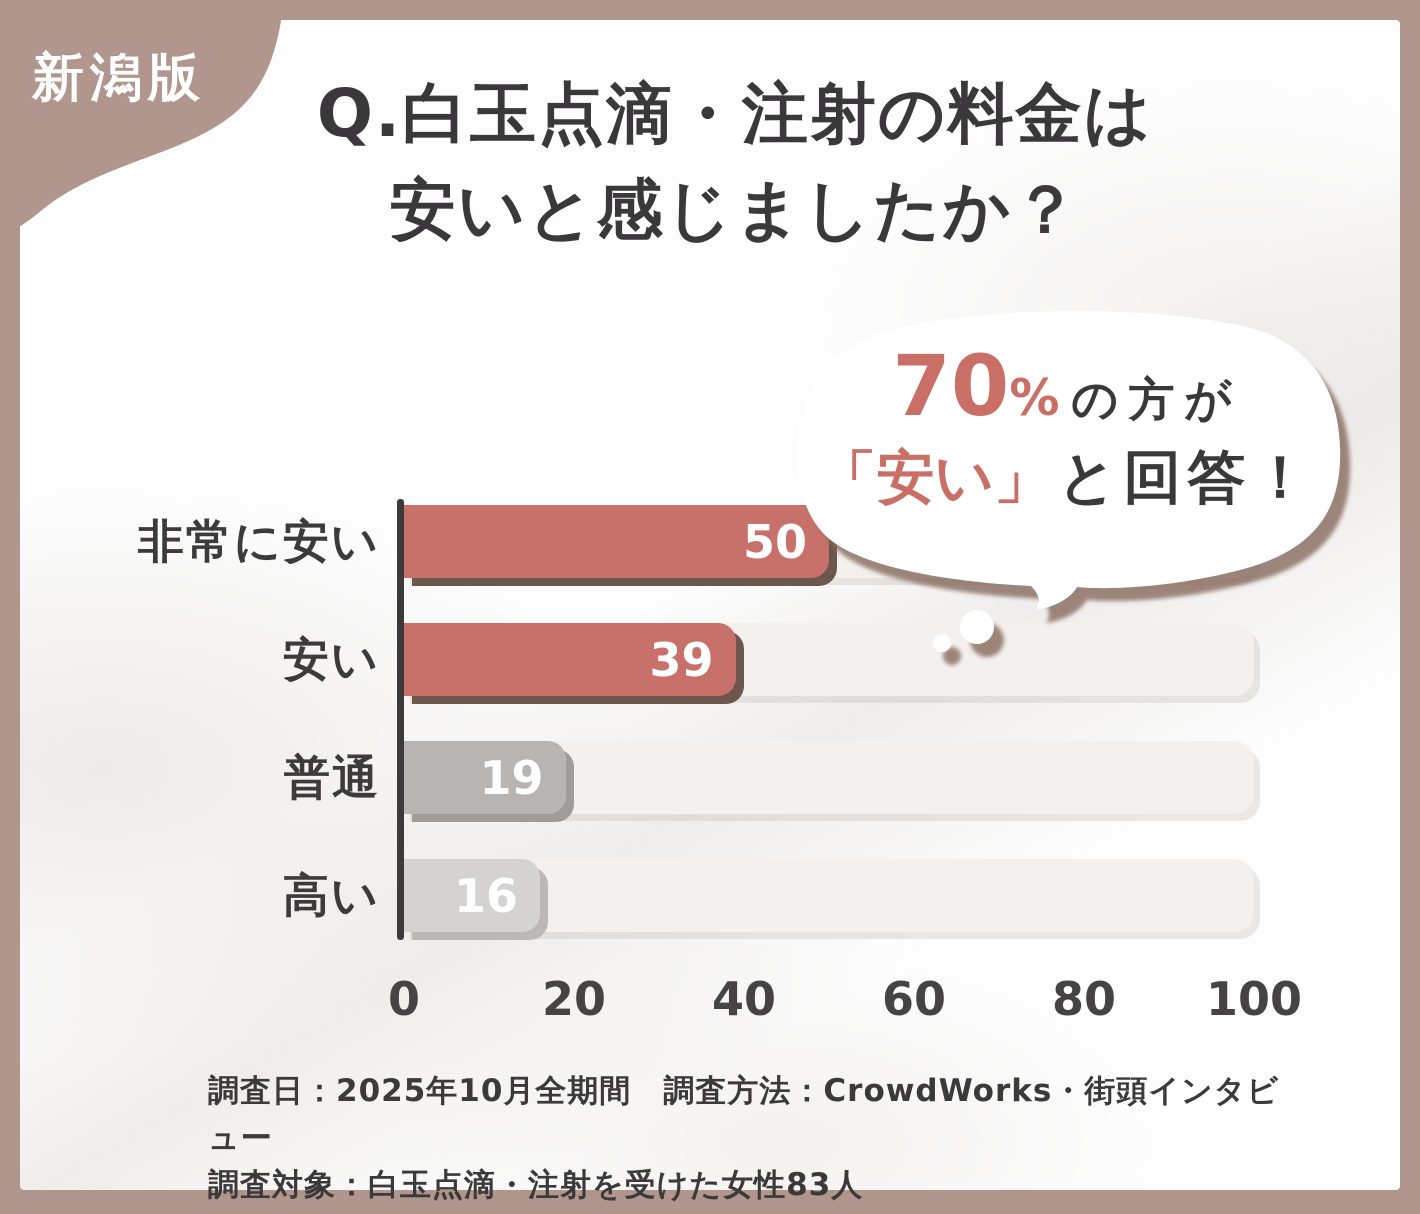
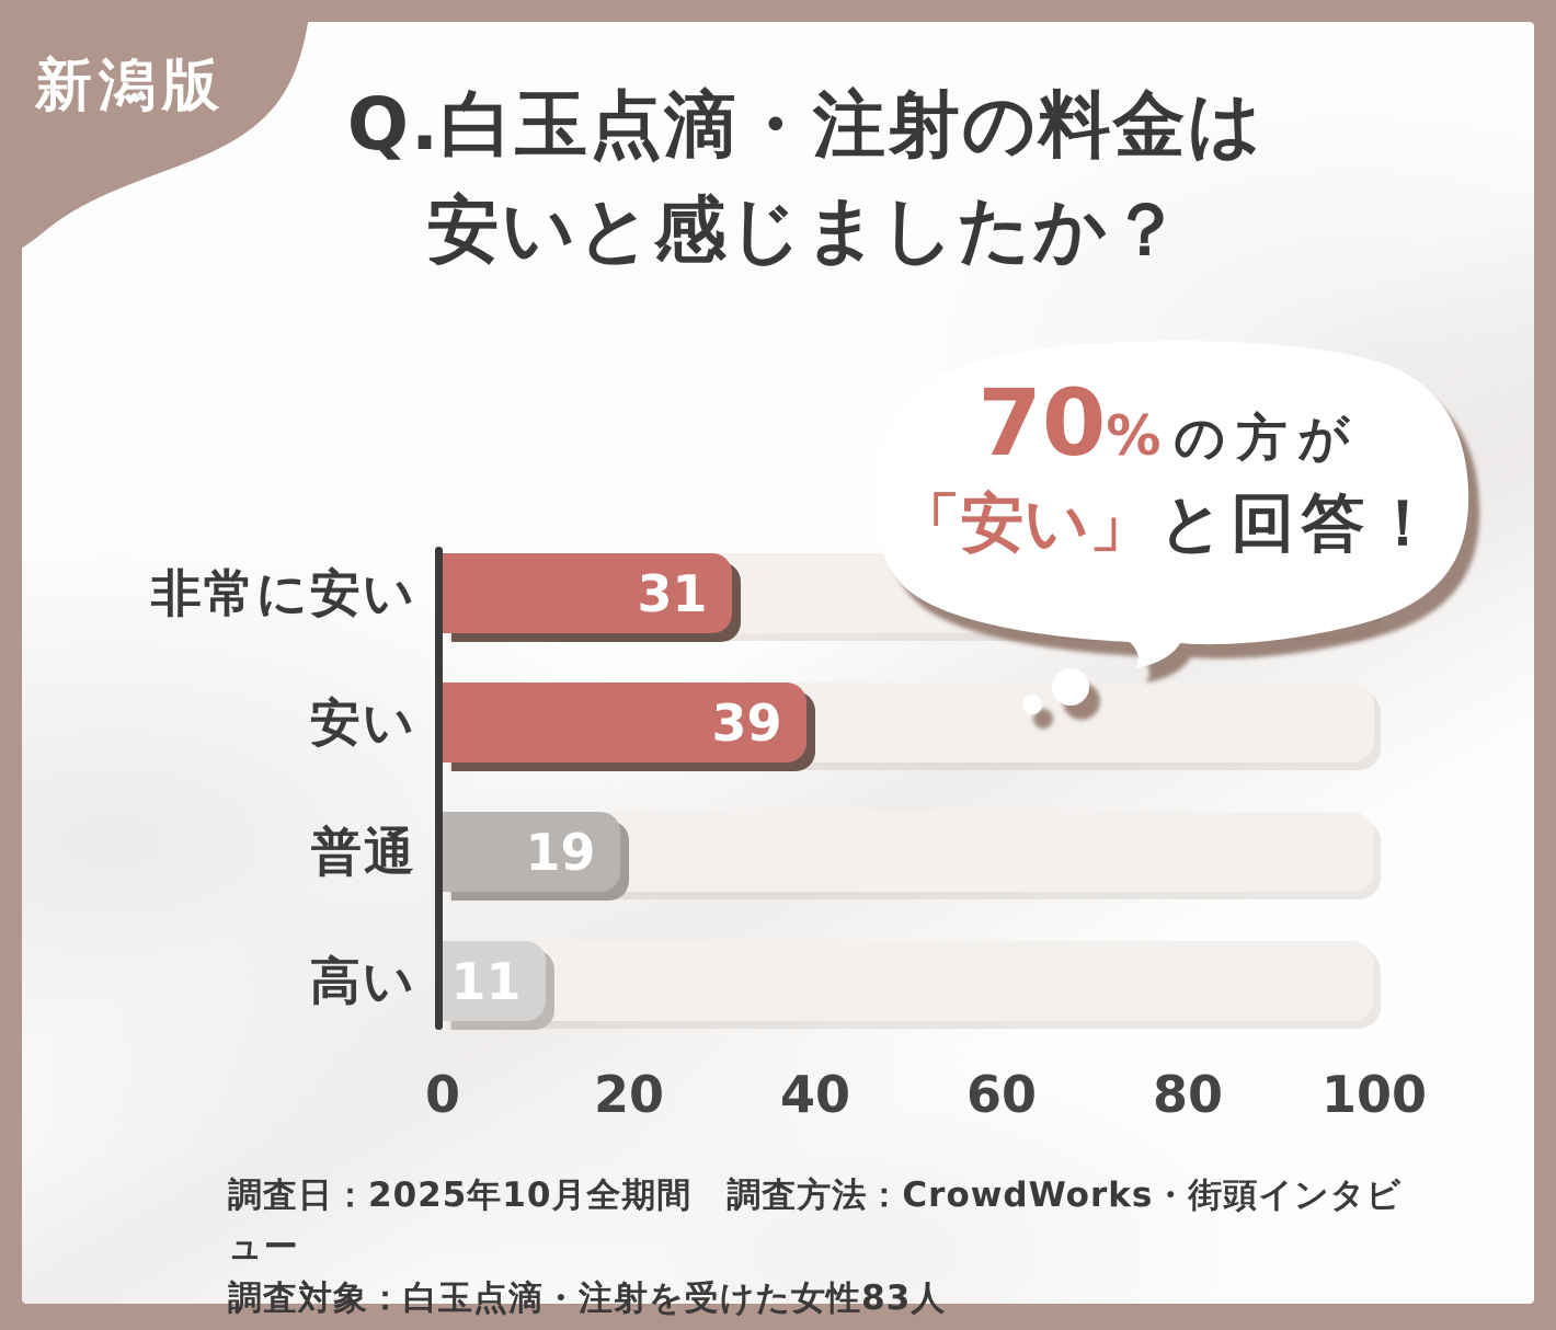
非常に安い: 50 -> 31
高い: 16 -> 11
